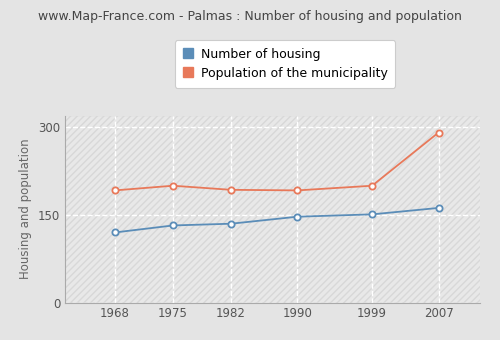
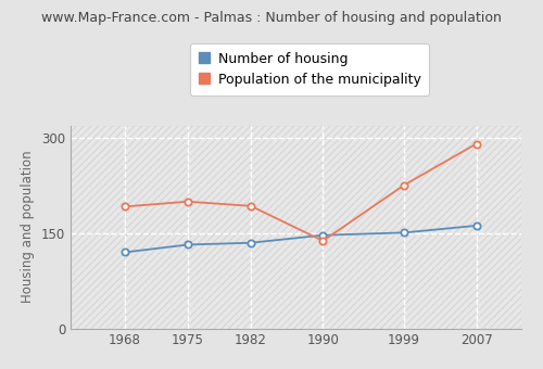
Population of the municipality/1990: 192 -> 138
Population of the municipality/1999: 200 -> 226
